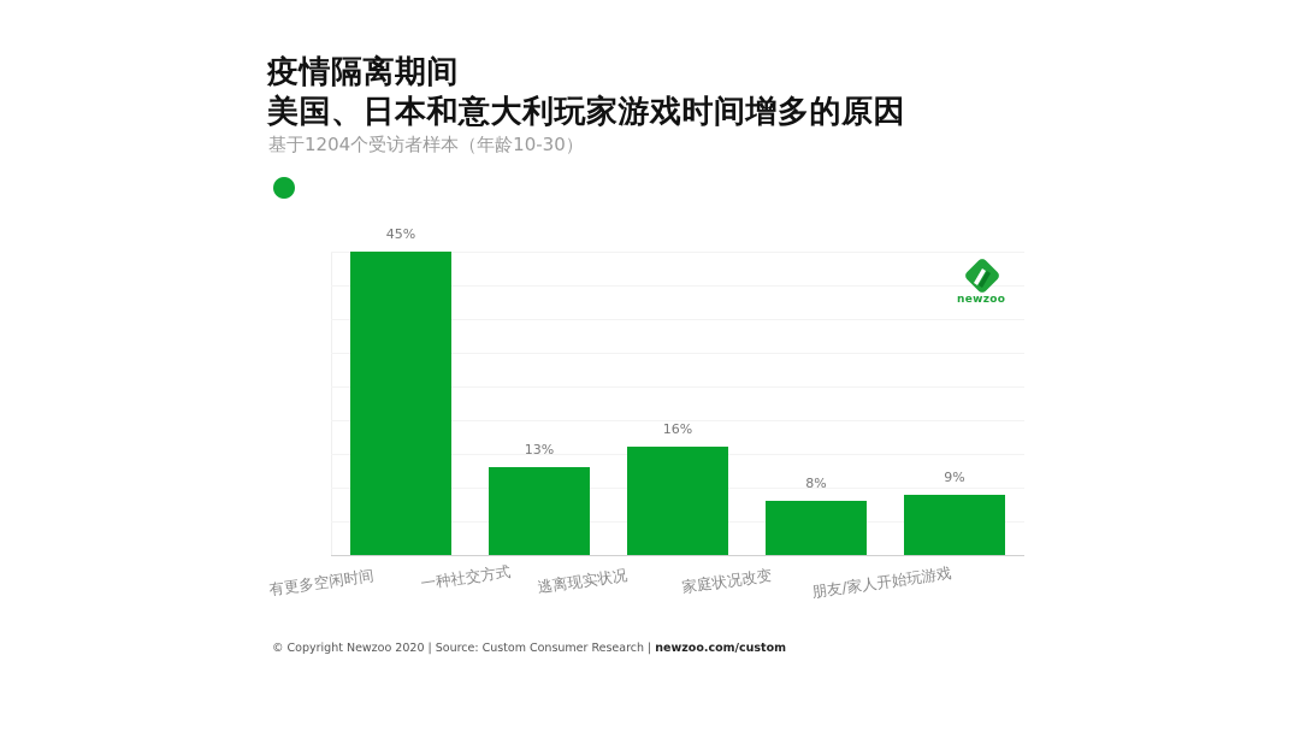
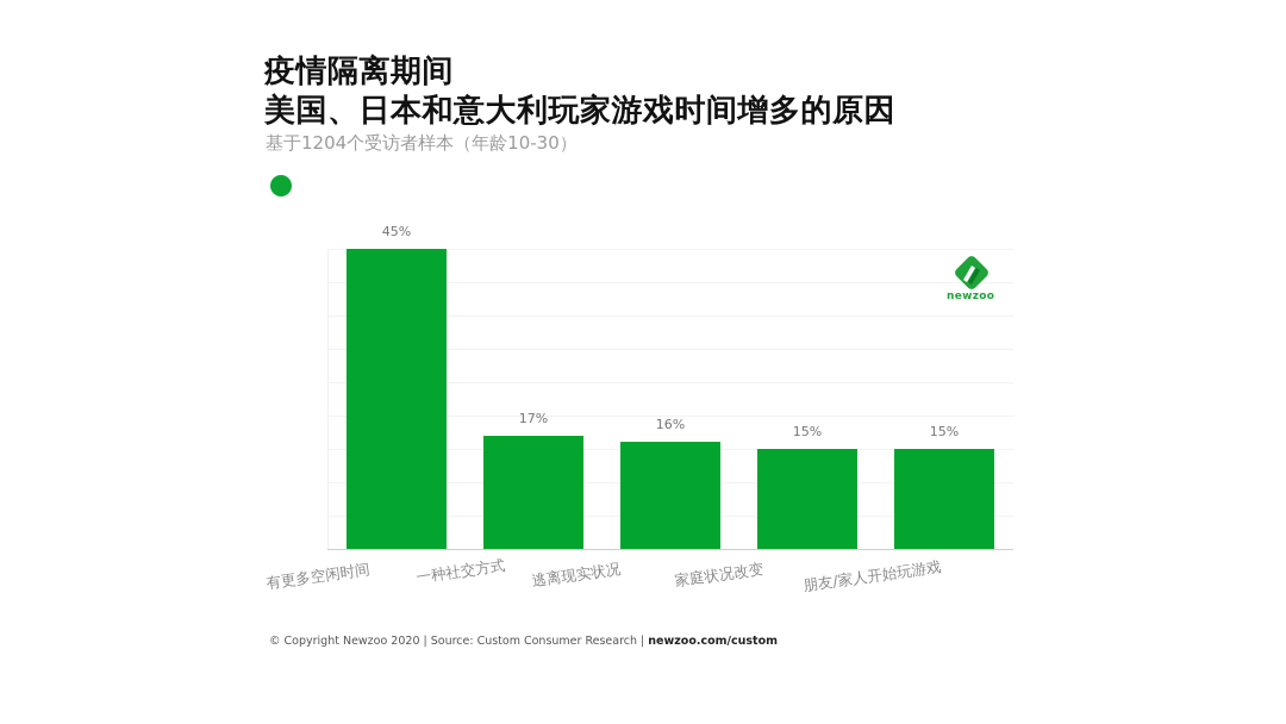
一种社交方式: 13% -> 17%
家庭状况改变: 8% -> 15%
朋友/家人开始玩游戏: 9% -> 15%
